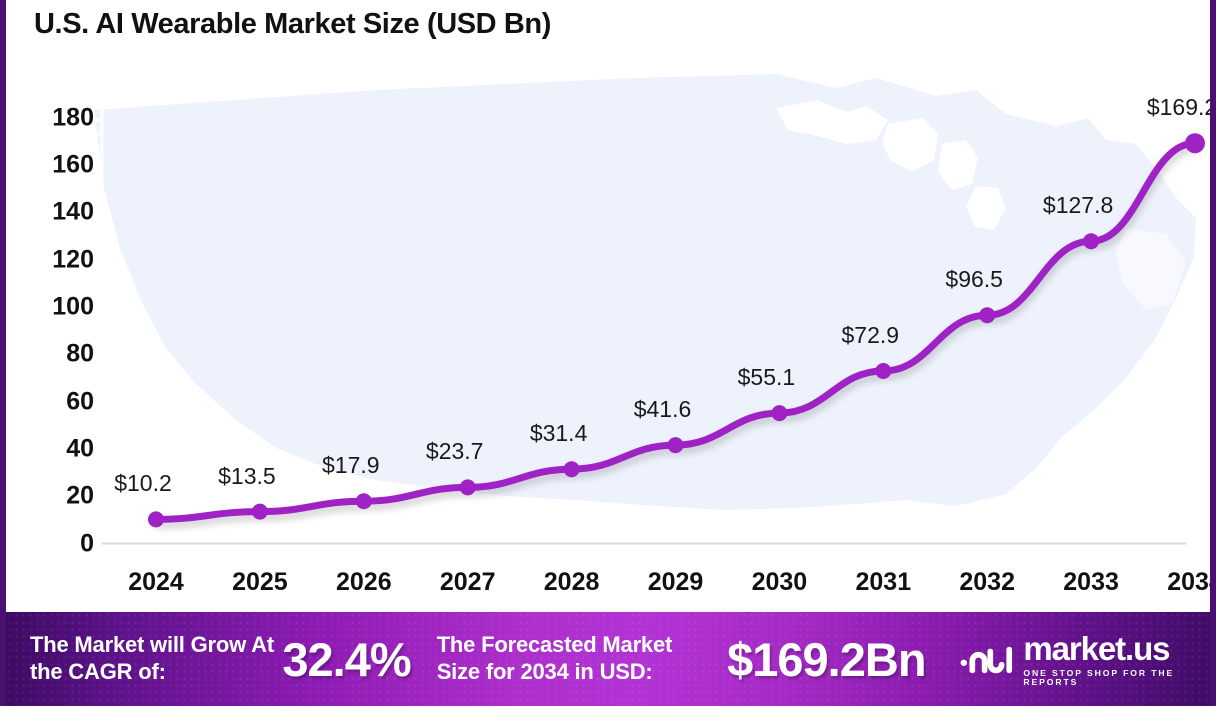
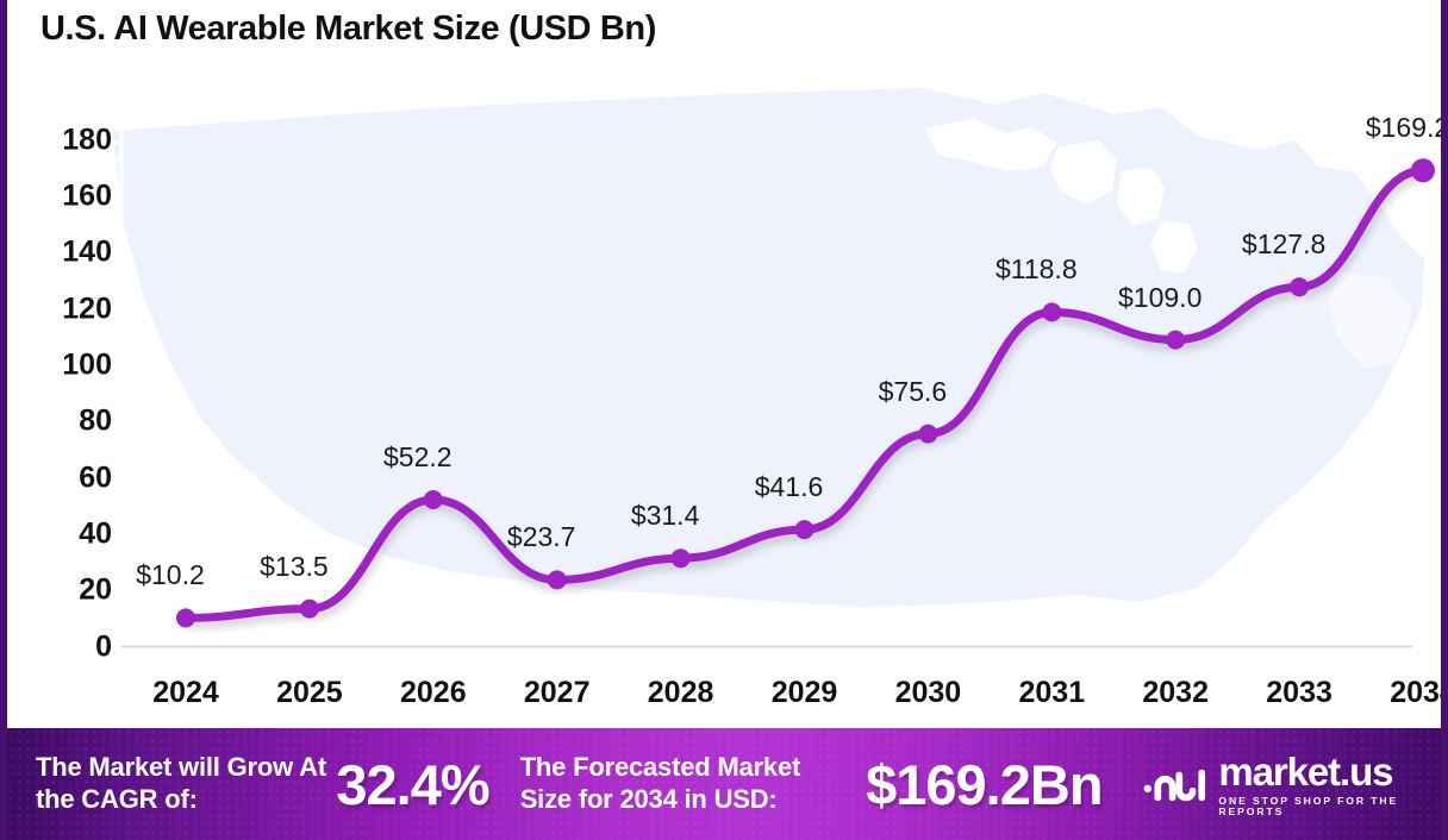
2026: $17.9 -> $52.2
2030: $55.1 -> $75.6
2031: $72.9 -> $118.8
2032: $96.5 -> $109.0
